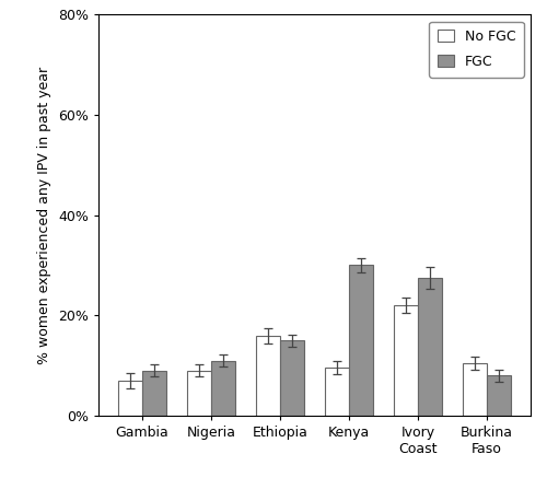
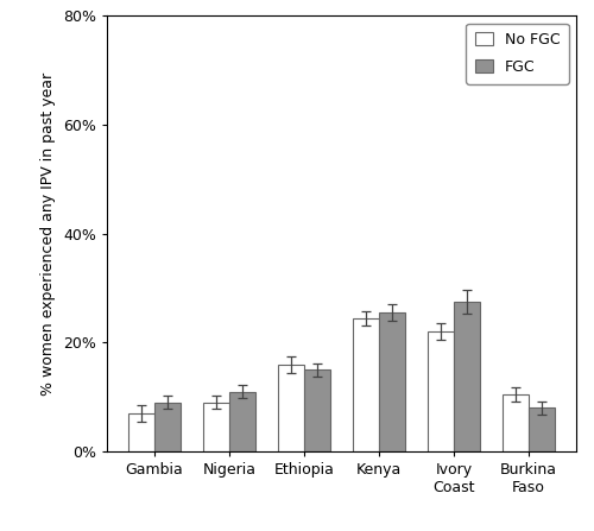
No FGC/Kenya: 9.5% -> 24.5%
FGC/Kenya: 30.0% -> 25.5%
